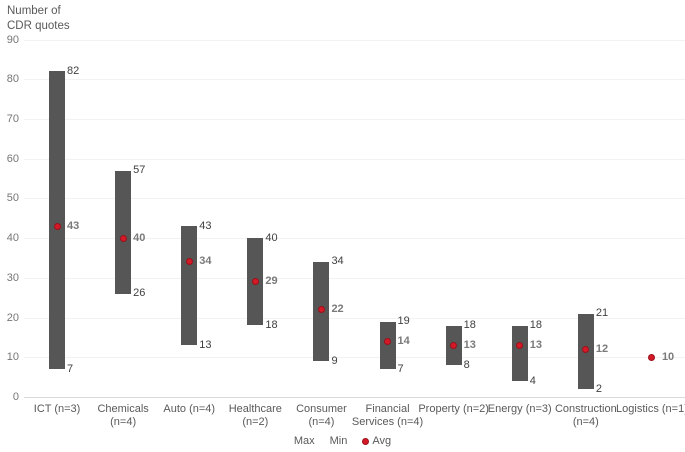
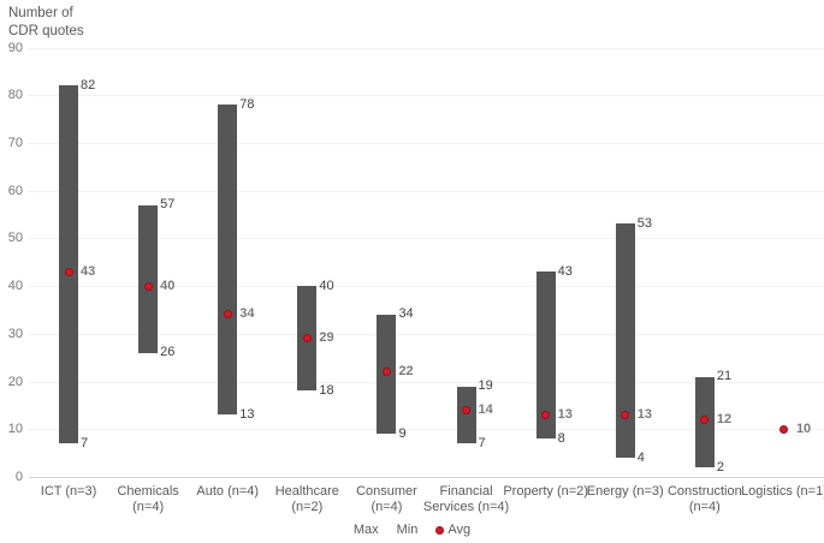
Max/Auto (n=4): 43 -> 78
Max/Property (n=2): 18 -> 43
Max/Energy (n=3): 18 -> 53
